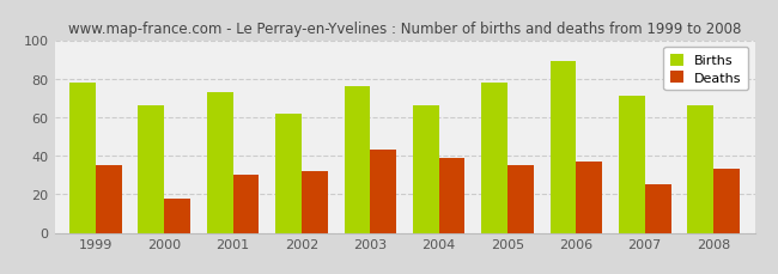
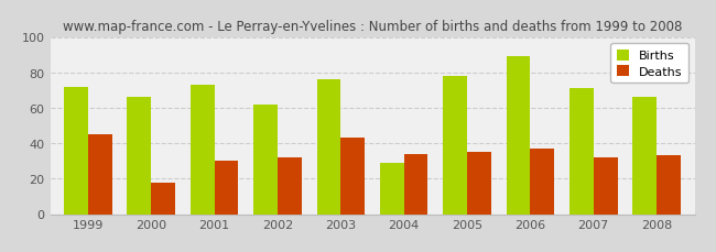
Births/1999: 78 -> 72
Deaths/1999: 35 -> 45
Births/2004: 66 -> 29
Deaths/2004: 39 -> 34
Deaths/2007: 25 -> 32
